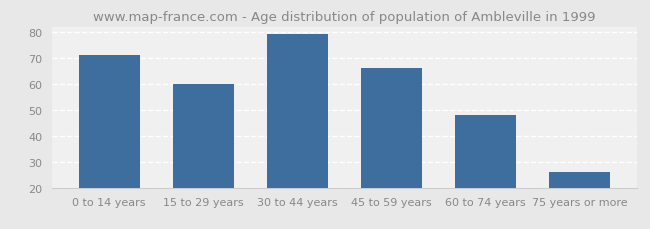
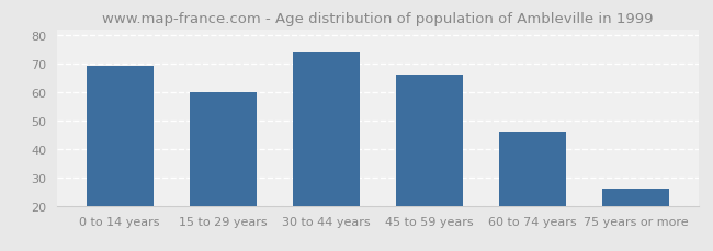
0 to 14 years: 71 -> 69
30 to 44 years: 79 -> 74
60 to 74 years: 48 -> 46
